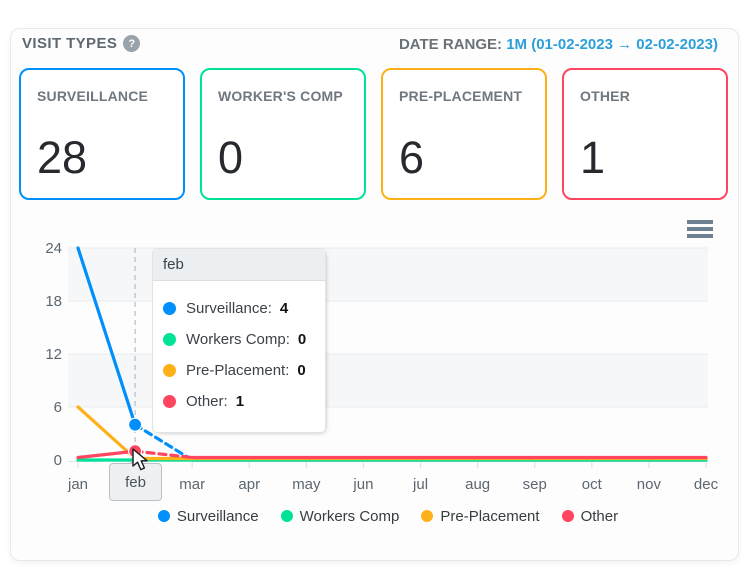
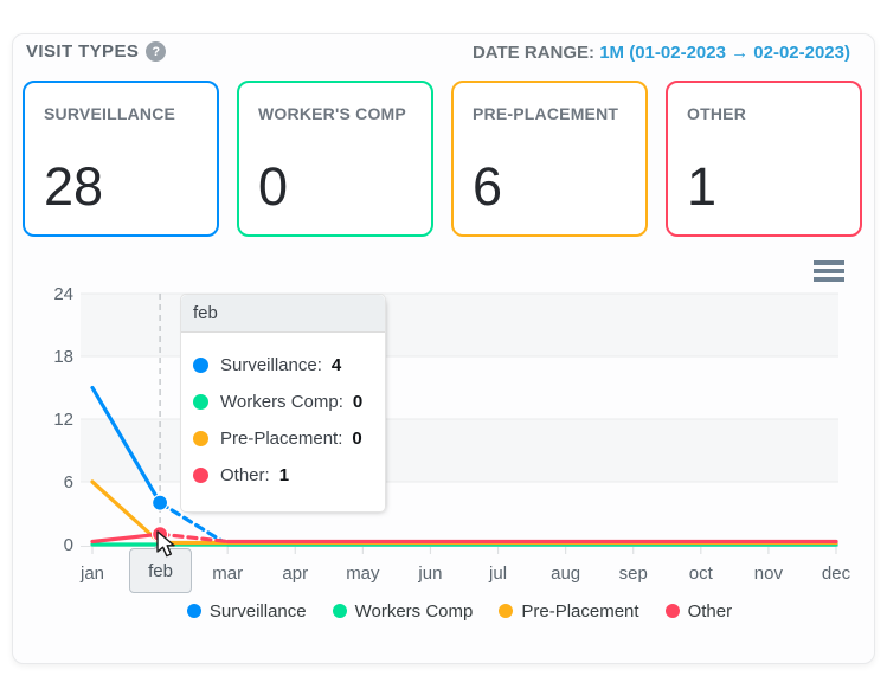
Surveillance/jan: 24 -> 15
